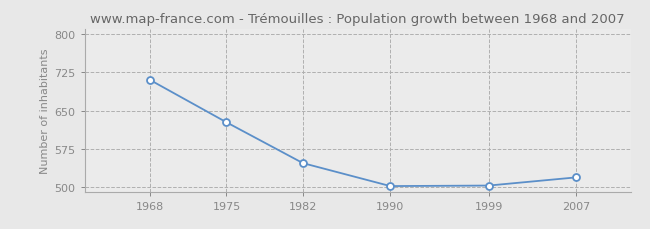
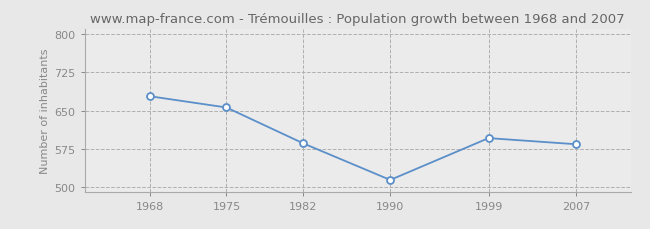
1968: 710 -> 678
1975: 627 -> 656
1982: 547 -> 586
1990: 502 -> 514
1999: 503 -> 596
2007: 519 -> 584
